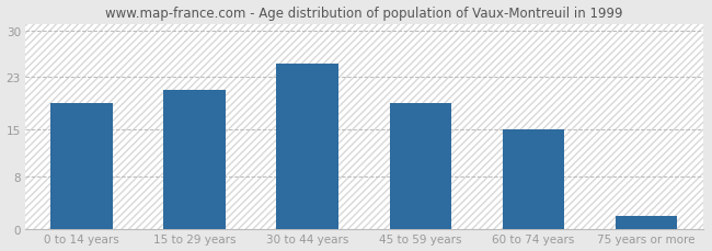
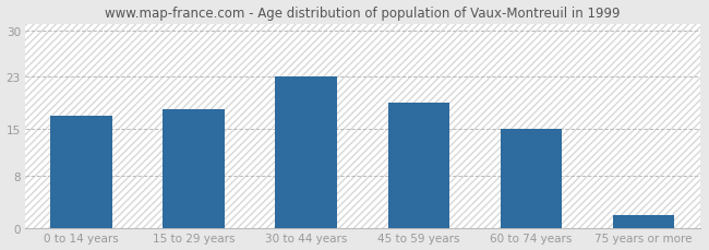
0 to 14 years: 19 -> 17
15 to 29 years: 21 -> 18
30 to 44 years: 25 -> 23
